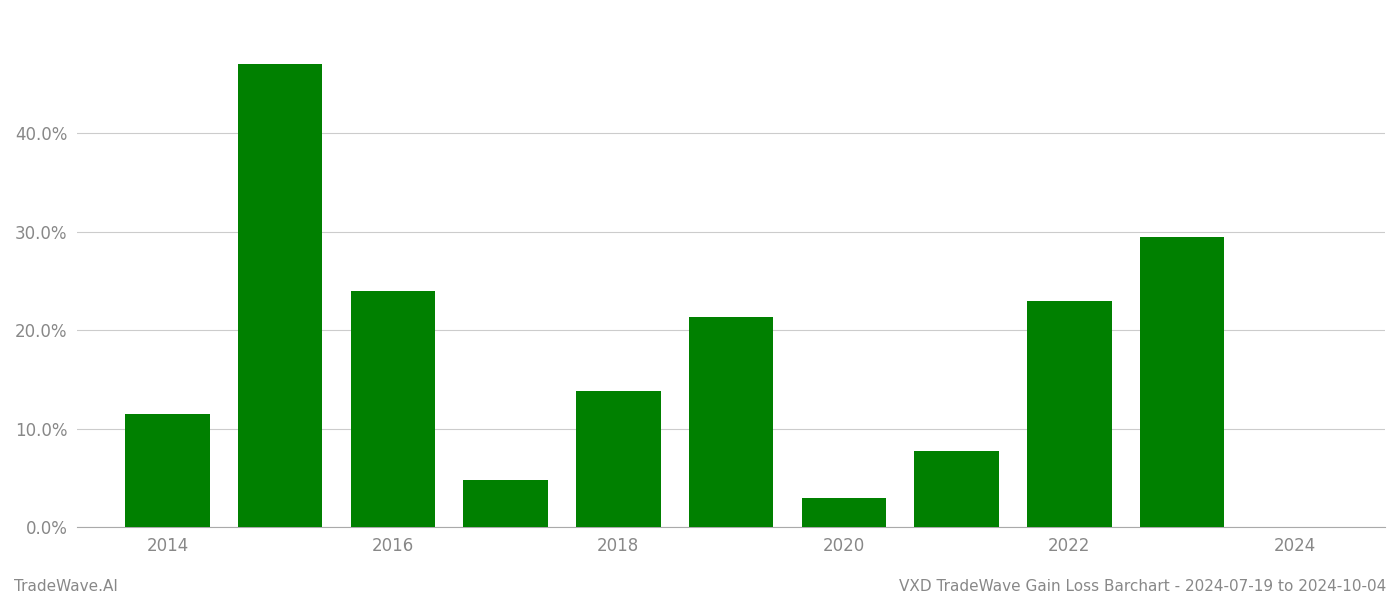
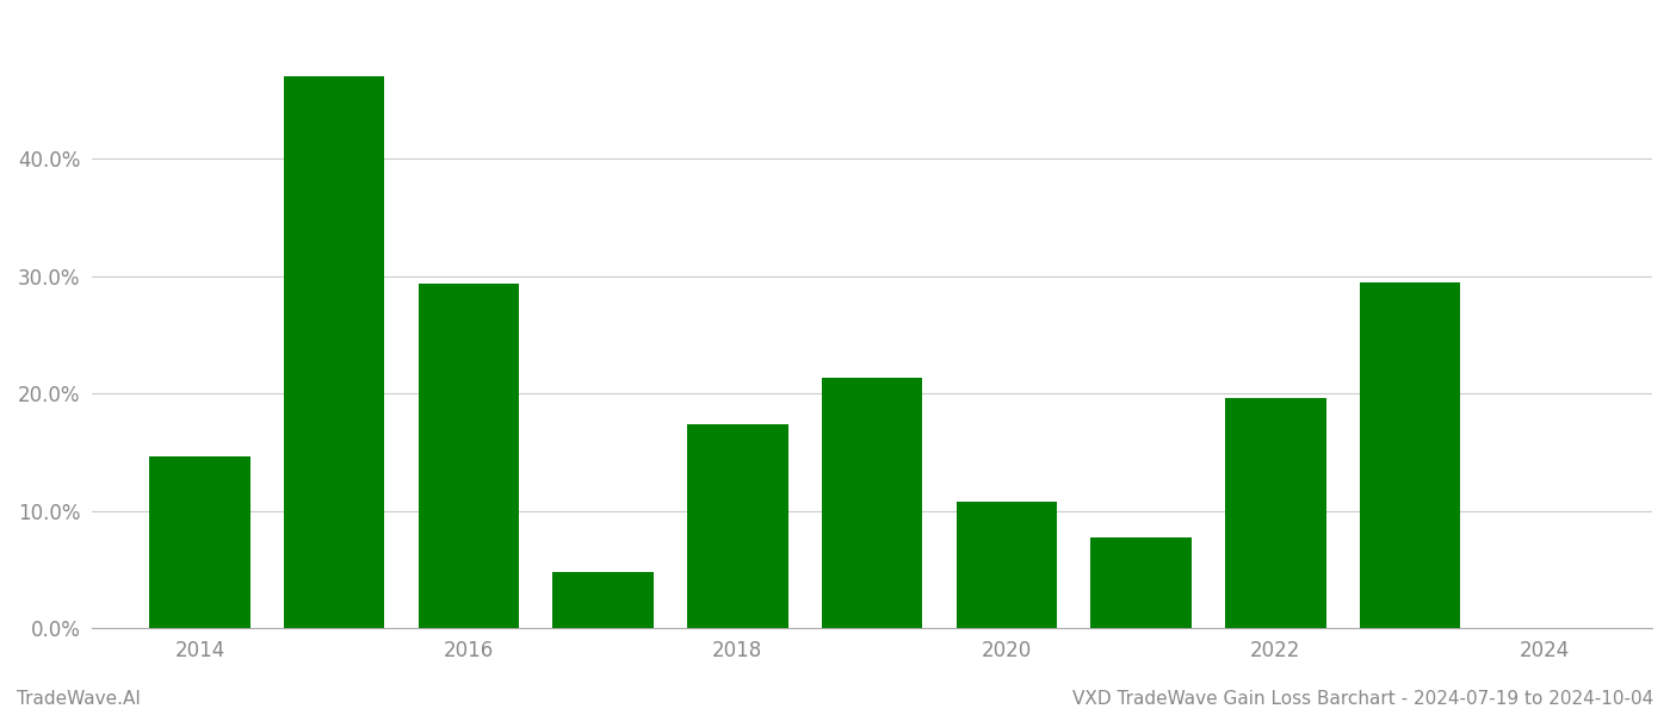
2014: 11.5% -> 14.6%
2016: 24.0% -> 29.4%
2018: 13.8% -> 17.4%
2020: 3.0% -> 10.8%
2022: 23.0% -> 19.6%
